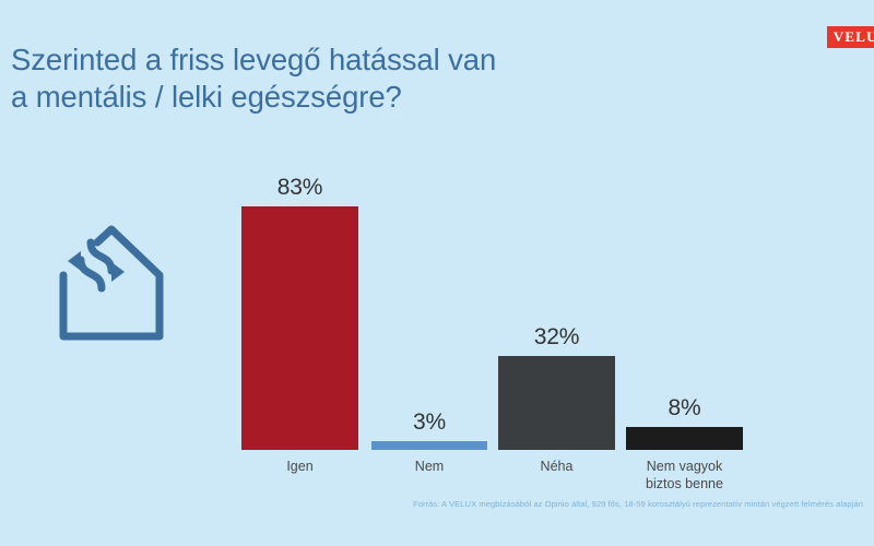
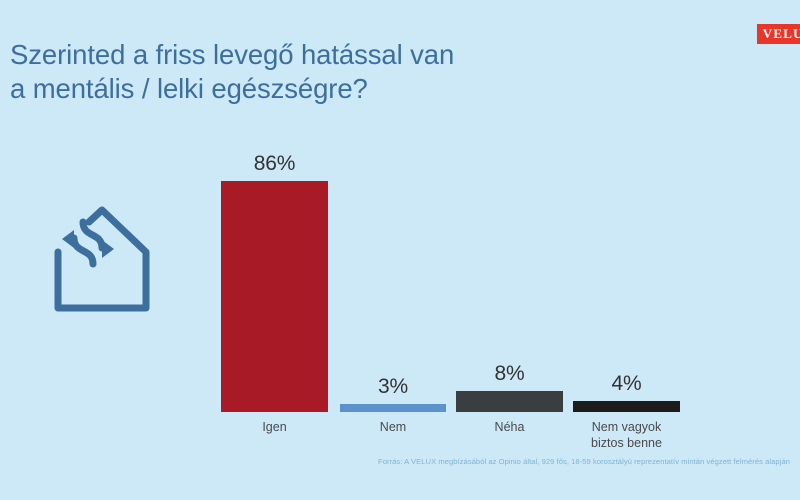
Igen: 83% -> 86%
Néha: 32% -> 8%
Nem vagyok biztos benne: 8% -> 4%
